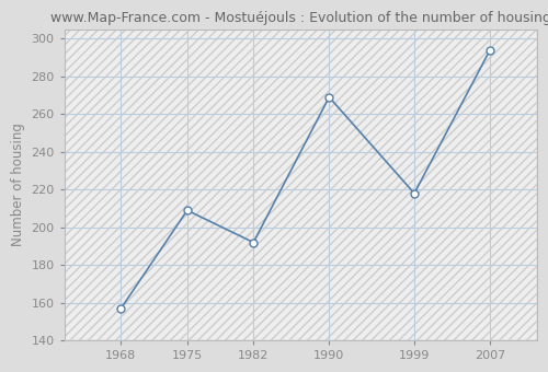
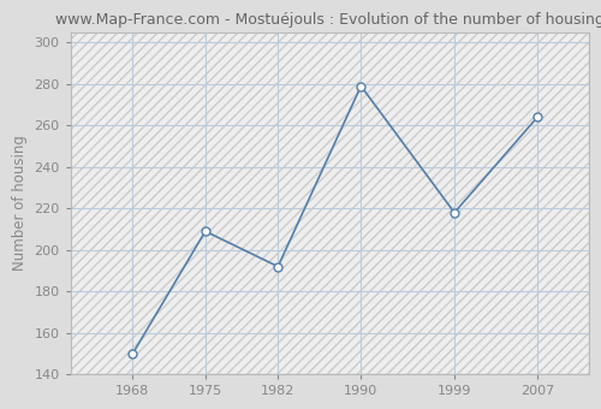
1968: 157 -> 150
1990: 269 -> 279
2007: 294 -> 264
